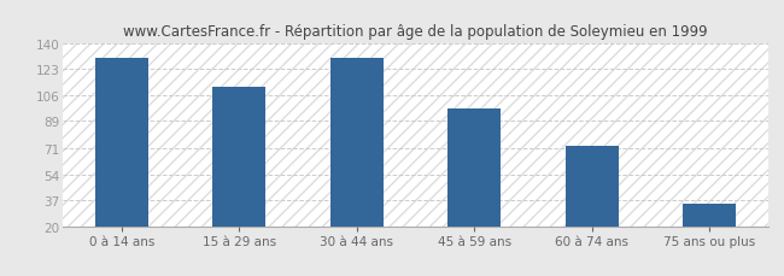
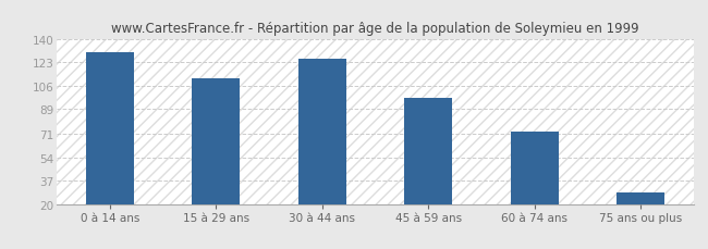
30 à 44 ans: 130 -> 126
75 ans ou plus: 35 -> 28
